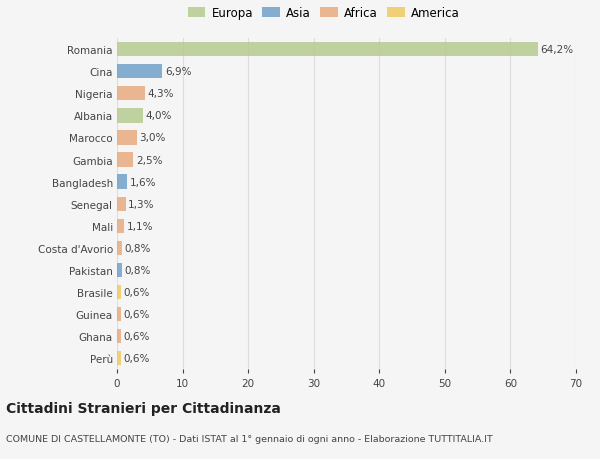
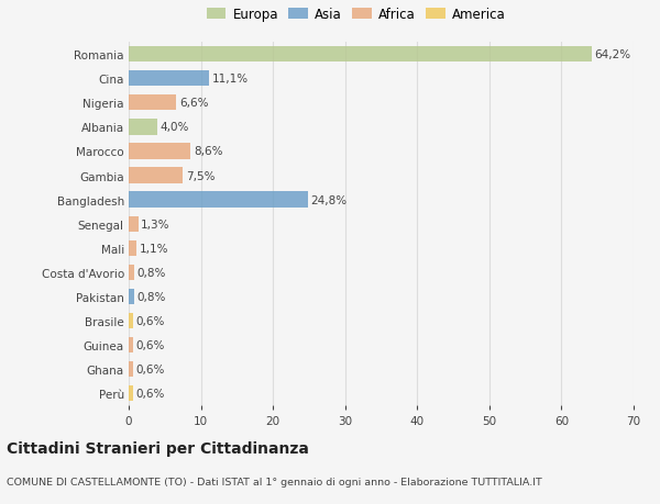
Cina: 6,9% -> 11,1%
Nigeria: 4,3% -> 6,6%
Marocco: 3,0% -> 8,6%
Gambia: 2,5% -> 7,5%
Bangladesh: 1,6% -> 24,8%
